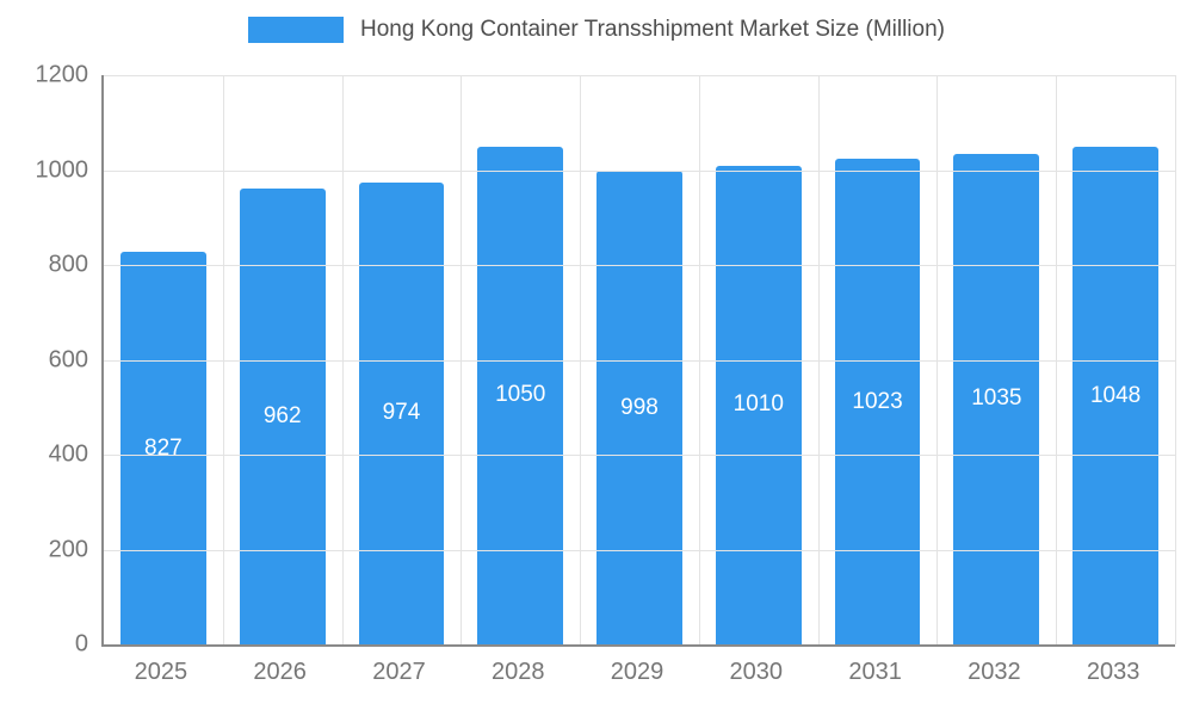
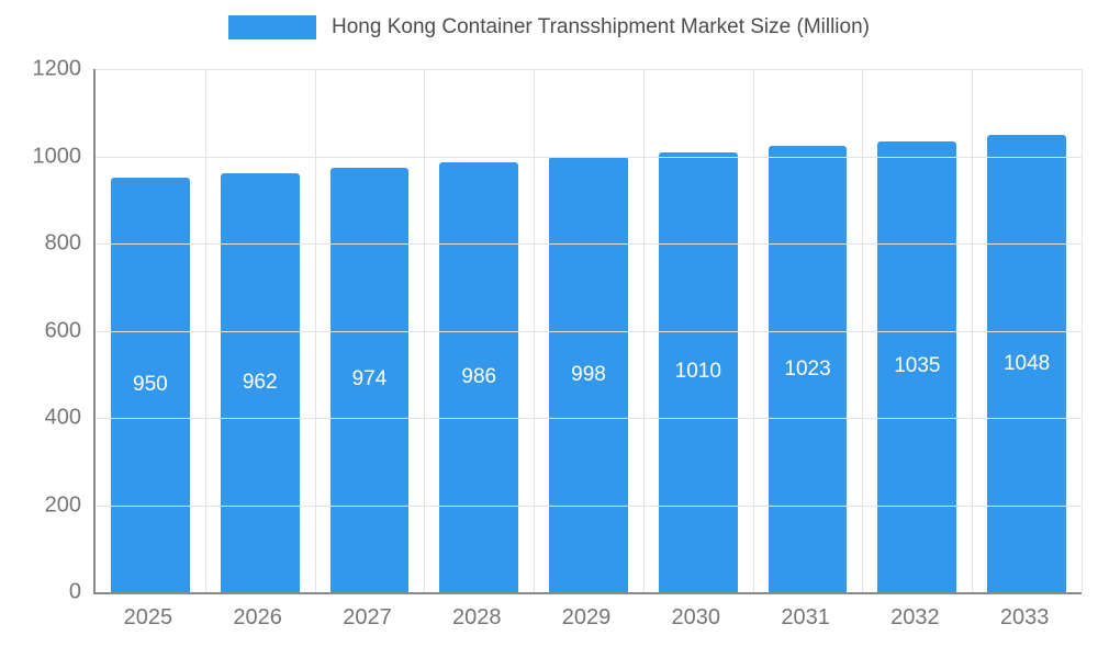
2025: 827 -> 950
2028: 1050 -> 986
